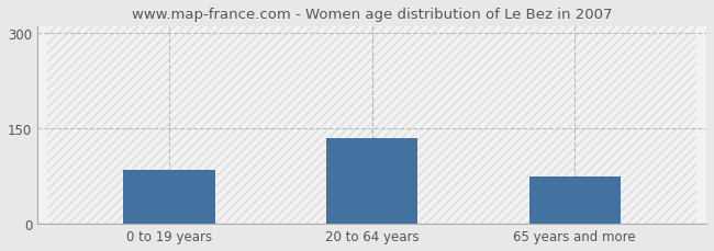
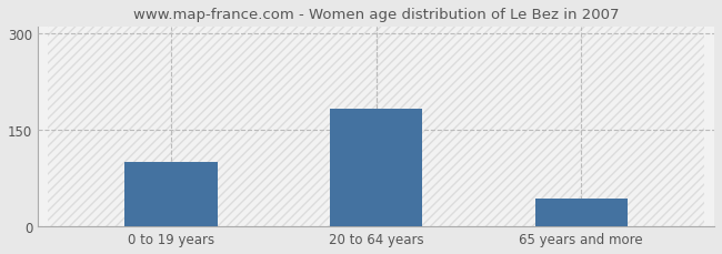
0 to 19 years: 84 -> 100
20 to 64 years: 134 -> 183
65 years and more: 74 -> 44
